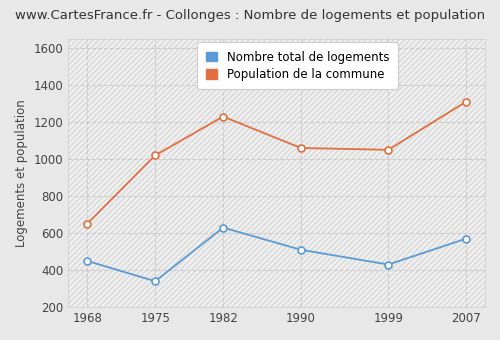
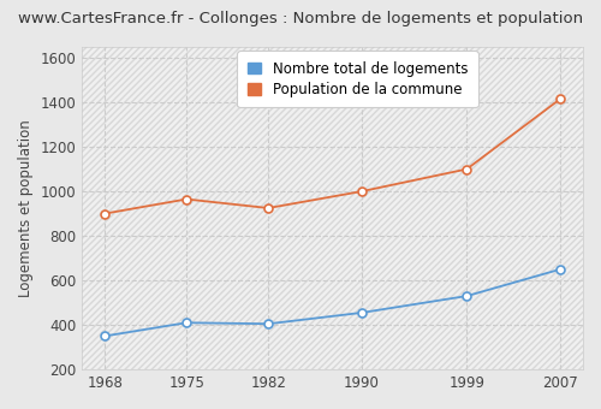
Nombre total de logements/1968: 450 -> 350
Population de la commune/1968: 650 -> 900
Nombre total de logements/1975: 340 -> 410
Population de la commune/1975: 1020 -> 960
Nombre total de logements/1982: 630 -> 400
Population de la commune/1982: 1230 -> 920
Nombre total de logements/1990: 510 -> 460
Population de la commune/1990: 1060 -> 1000
Nombre total de logements/1999: 430 -> 530
Population de la commune/1999: 1050 -> 1100
Nombre total de logements/2007: 570 -> 650
Population de la commune/2007: 1310 -> 1420
